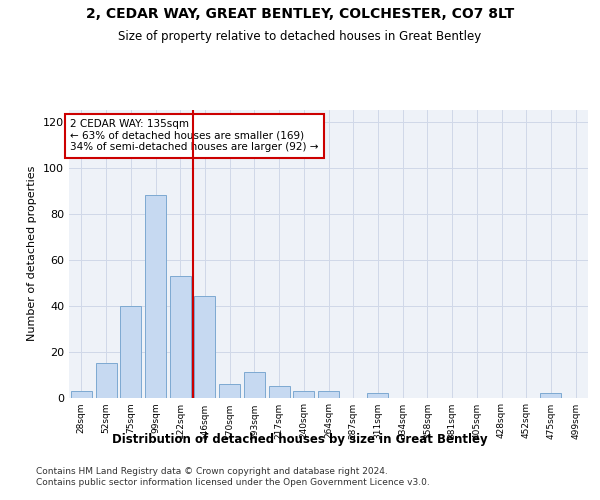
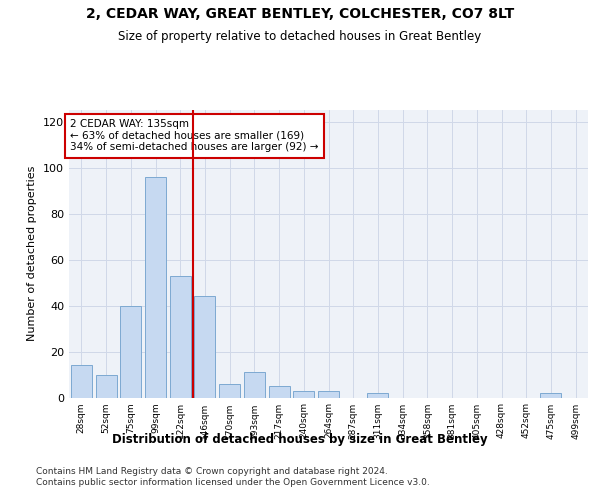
28sqm: 3 -> 14
52sqm: 15 -> 10
99sqm: 88 -> 96
